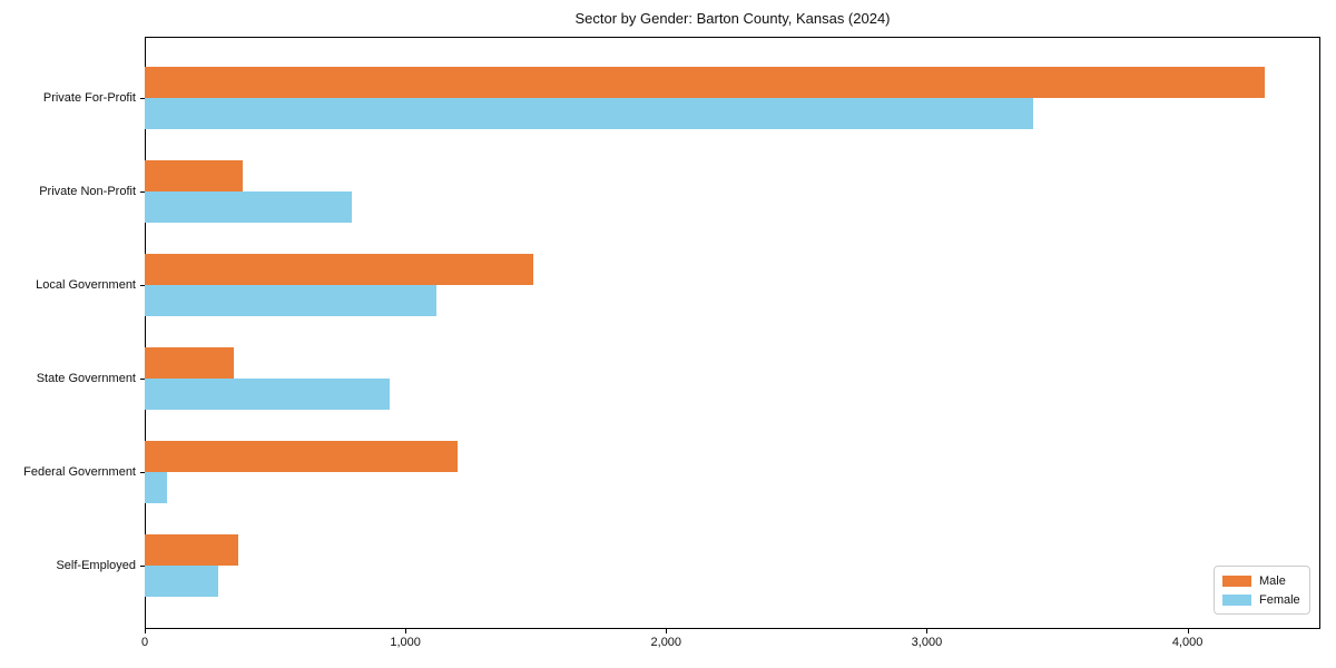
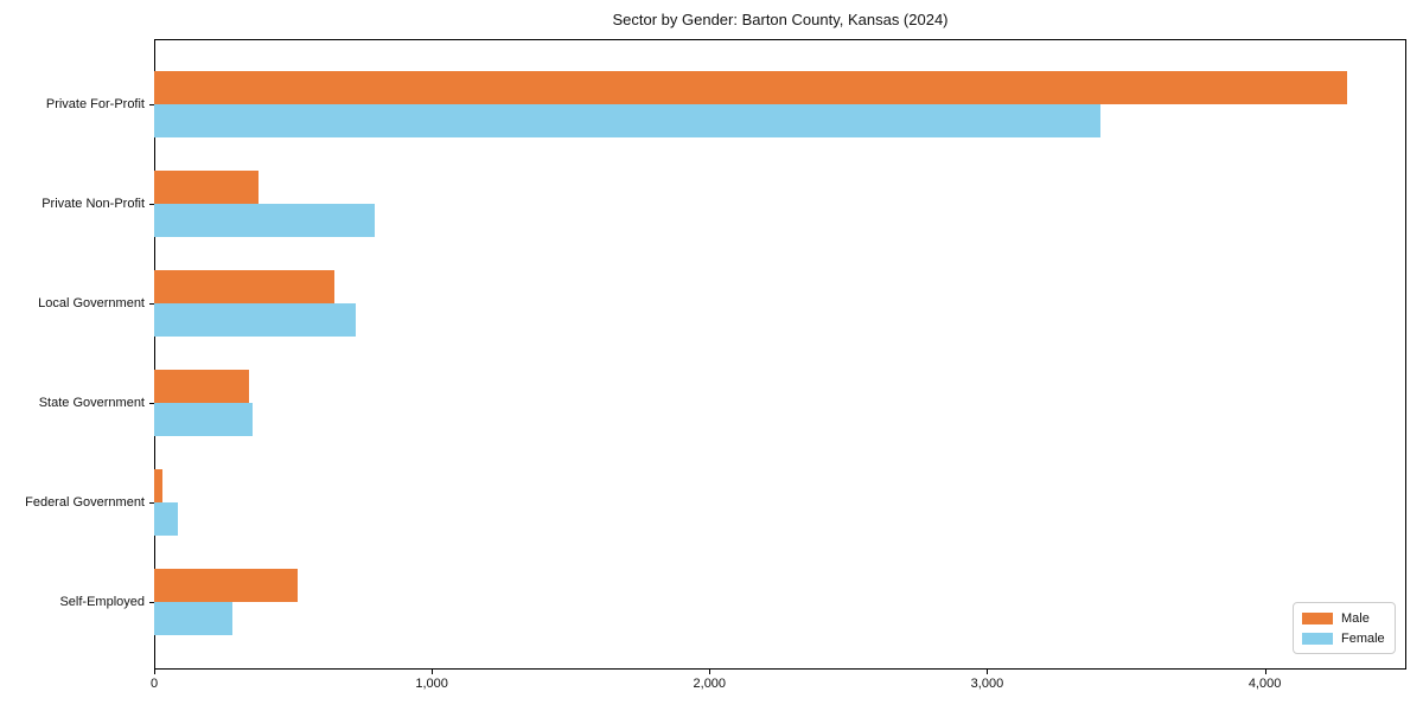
Male/Local Government: 1490 -> 650
Female/Local Government: 1120 -> 720
Female/State Government: 940 -> 360
Male/Federal Government: 1200 -> 30
Male/Self-Employed: 360 -> 520
